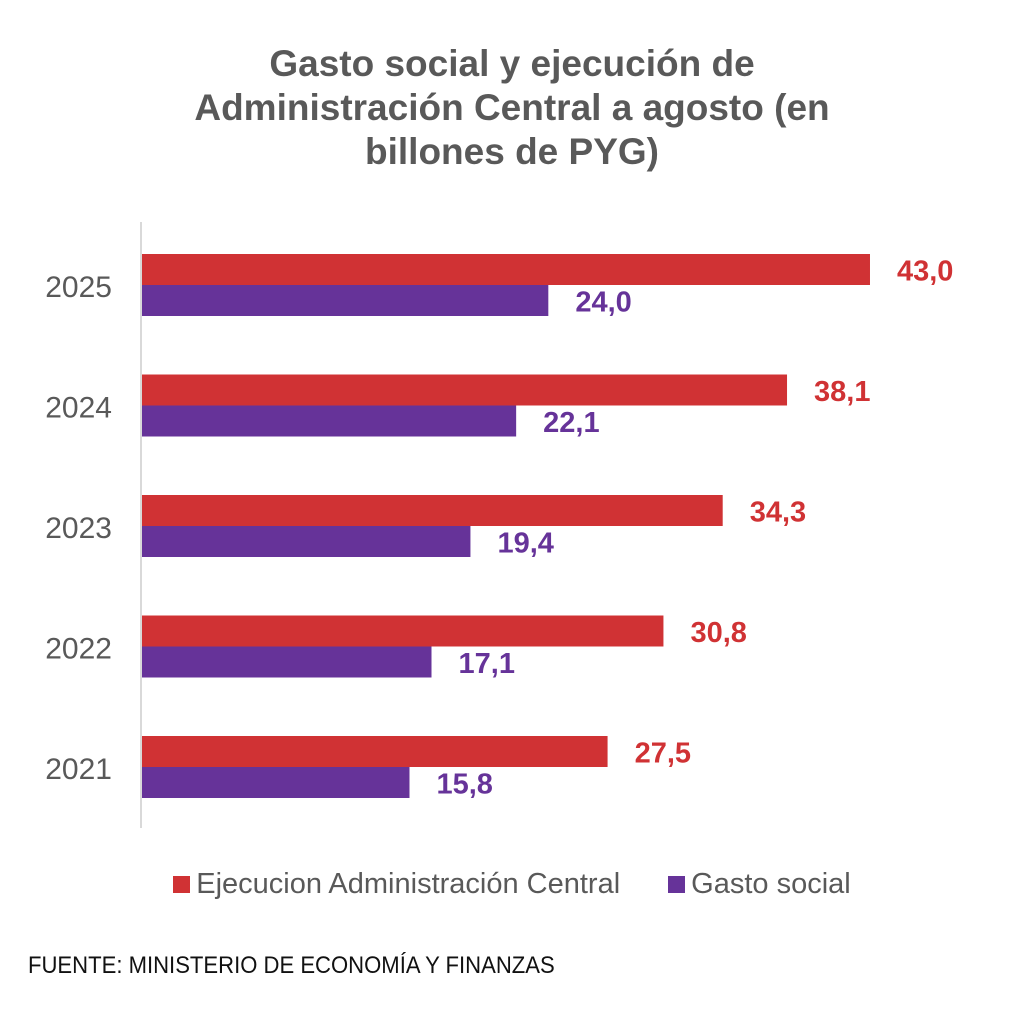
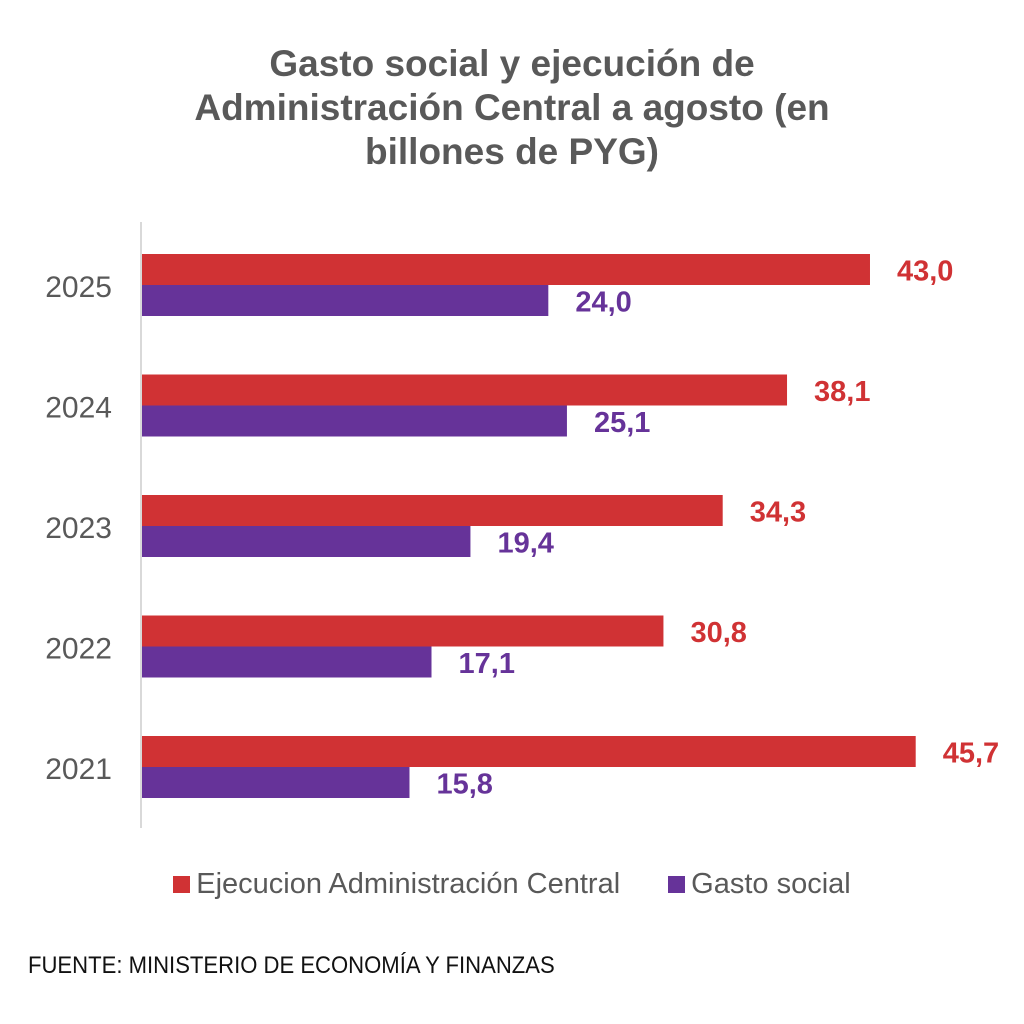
Gasto social/2024: 22,1 -> 25,1
Ejecucion Administración Central/2021: 27,5 -> 45,7
